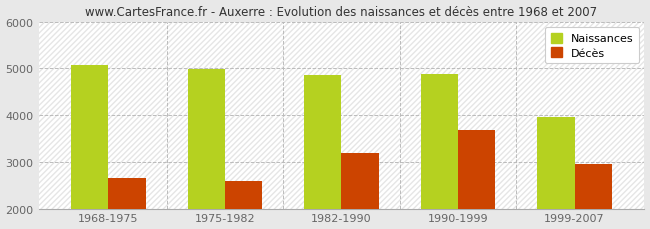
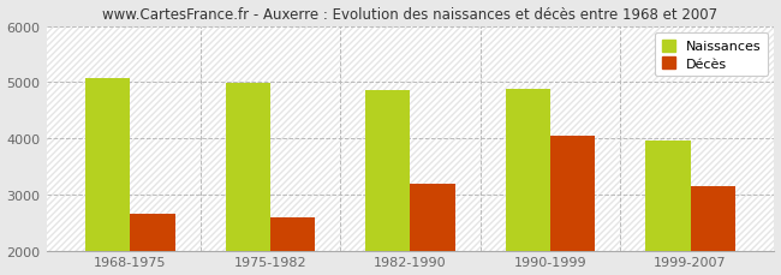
Décès/1990-1999: 3680 -> 4050
Décès/1999-2007: 2950 -> 3150
